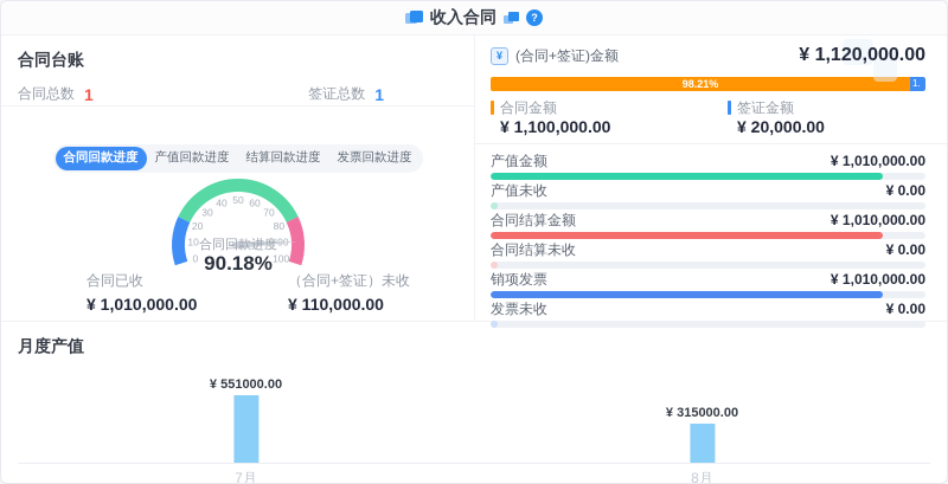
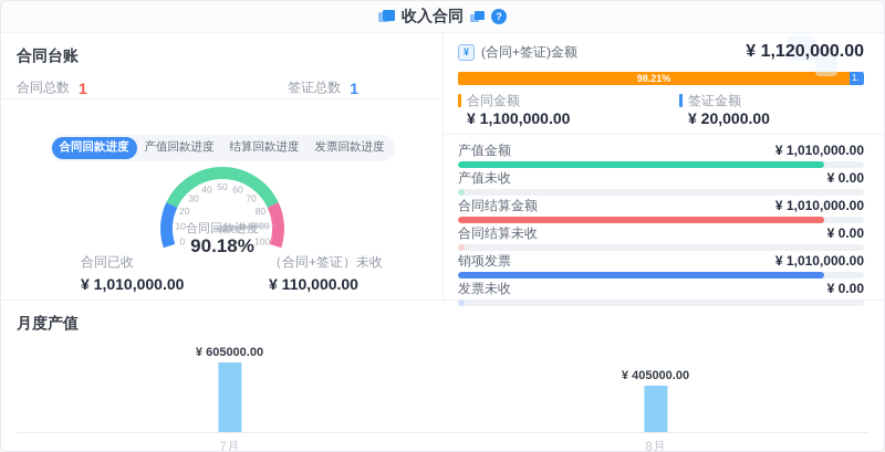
月度产值/7月: 551000.00 -> 605000.00
月度产值/8月: 315000.00 -> 405000.00
